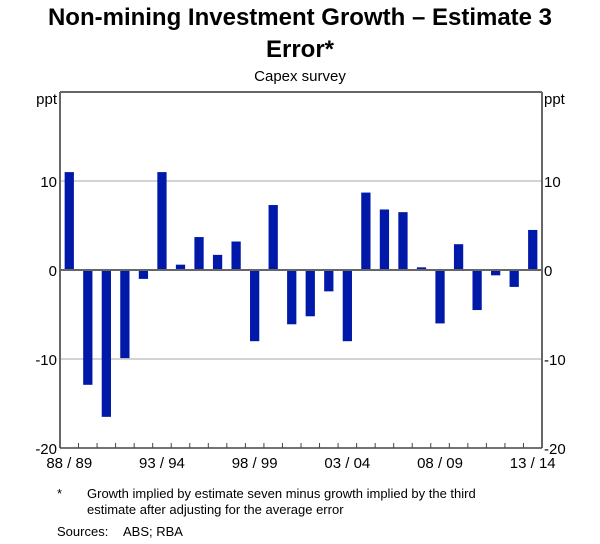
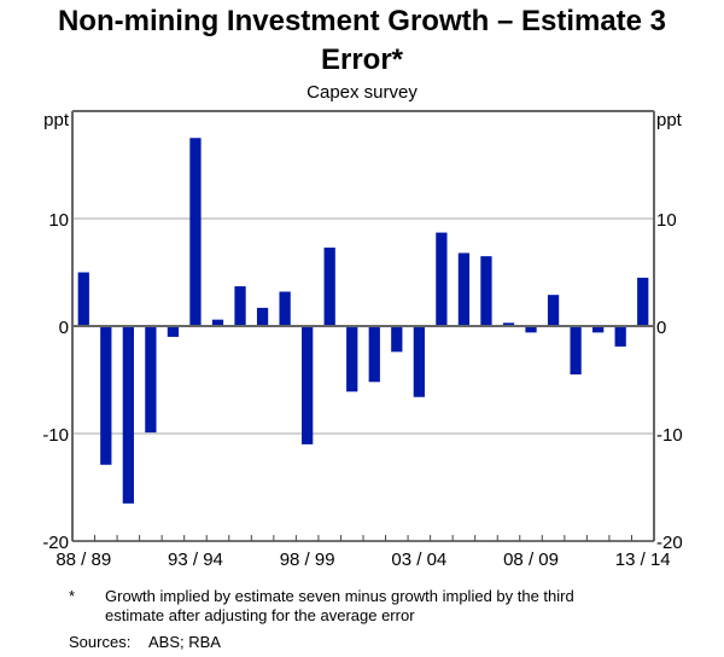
88/89: 11 -> 5
93/94: 11 -> 18
98/99: -8 -> -11
03/04: -8 -> -7
08/09: -6 -> -1
